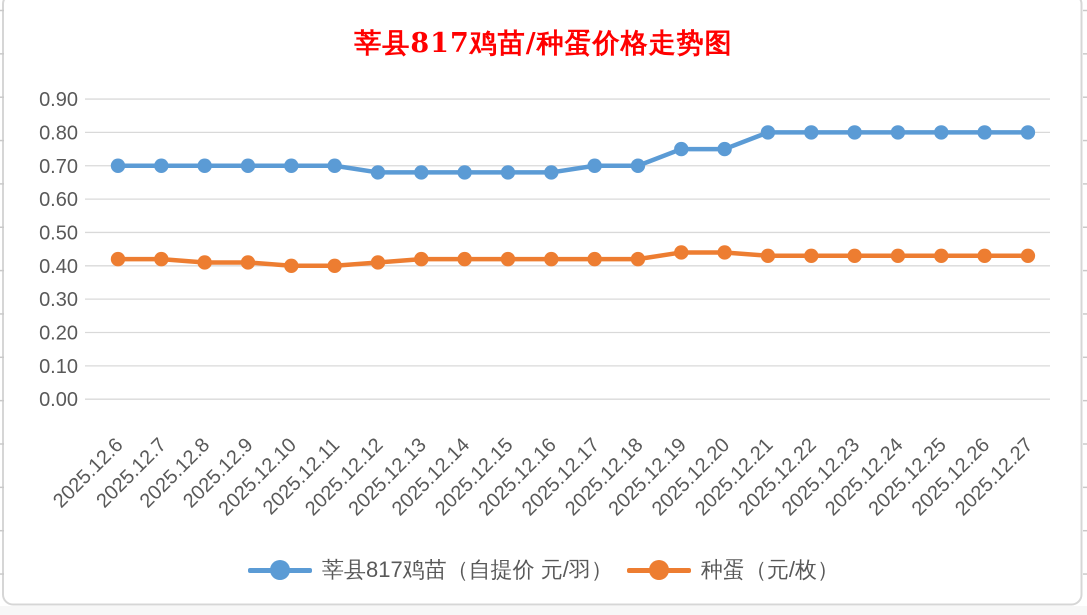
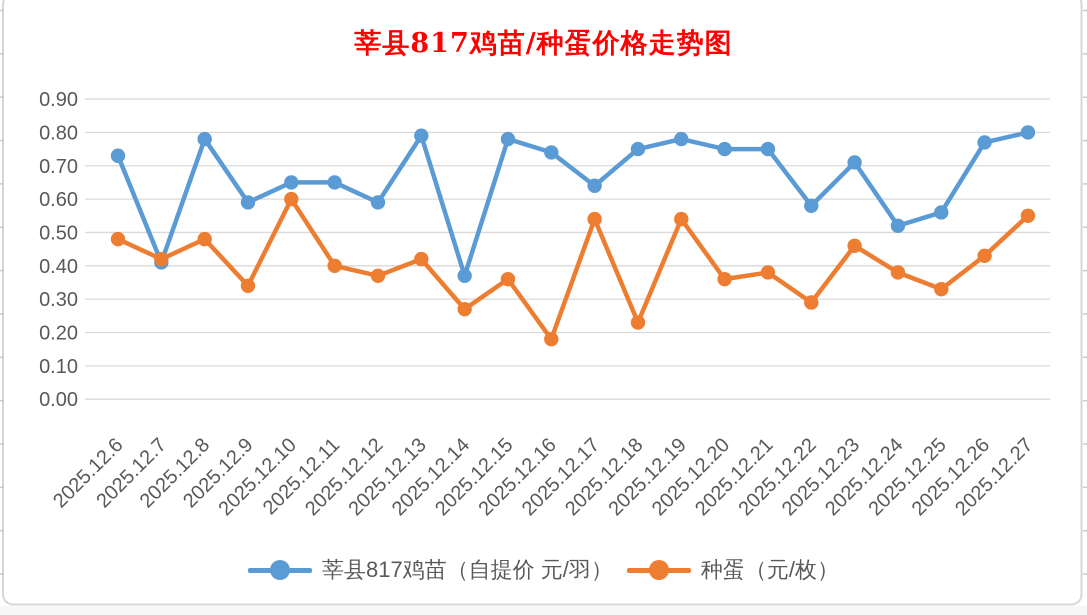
莘县817鸡苗（自提价 元/羽）/2025.12.6: 0.70 -> 0.73
种蛋（元/枚）/2025.12.6: 0.42 -> 0.48
莘县817鸡苗（自提价 元/羽）/2025.12.7: 0.70 -> 0.41
莘县817鸡苗（自提价 元/羽）/2025.12.8: 0.70 -> 0.78
种蛋（元/枚）/2025.12.8: 0.41 -> 0.48
莘县817鸡苗（自提价 元/羽）/2025.12.9: 0.70 -> 0.59
种蛋（元/枚）/2025.12.9: 0.41 -> 0.34
莘县817鸡苗（自提价 元/羽）/2025.12.10: 0.70 -> 0.65
种蛋（元/枚）/2025.12.10: 0.40 -> 0.60
莘县817鸡苗（自提价 元/羽）/2025.12.11: 0.70 -> 0.65
莘县817鸡苗（自提价 元/羽）/2025.12.12: 0.68 -> 0.59
种蛋（元/枚）/2025.12.12: 0.41 -> 0.37
莘县817鸡苗（自提价 元/羽）/2025.12.13: 0.68 -> 0.79
莘县817鸡苗（自提价 元/羽）/2025.12.14: 0.68 -> 0.37
种蛋（元/枚）/2025.12.14: 0.42 -> 0.27
莘县817鸡苗（自提价 元/羽）/2025.12.15: 0.68 -> 0.78
种蛋（元/枚）/2025.12.15: 0.42 -> 0.36
莘县817鸡苗（自提价 元/羽）/2025.12.16: 0.68 -> 0.74
种蛋（元/枚）/2025.12.16: 0.42 -> 0.18
莘县817鸡苗（自提价 元/羽）/2025.12.17: 0.70 -> 0.64
种蛋（元/枚）/2025.12.17: 0.42 -> 0.54
莘县817鸡苗（自提价 元/羽）/2025.12.18: 0.70 -> 0.75
种蛋（元/枚）/2025.12.18: 0.42 -> 0.23
莘县817鸡苗（自提价 元/羽）/2025.12.19: 0.75 -> 0.78
种蛋（元/枚）/2025.12.19: 0.44 -> 0.54
种蛋（元/枚）/2025.12.20: 0.44 -> 0.36
莘县817鸡苗（自提价 元/羽）/2025.12.21: 0.80 -> 0.75
种蛋（元/枚）/2025.12.21: 0.43 -> 0.38
莘县817鸡苗（自提价 元/羽）/2025.12.22: 0.80 -> 0.58
种蛋（元/枚）/2025.12.22: 0.43 -> 0.29
莘县817鸡苗（自提价 元/羽）/2025.12.23: 0.80 -> 0.71
种蛋（元/枚）/2025.12.23: 0.43 -> 0.46
莘县817鸡苗（自提价 元/羽）/2025.12.24: 0.80 -> 0.52
种蛋（元/枚）/2025.12.24: 0.43 -> 0.38
莘县817鸡苗（自提价 元/羽）/2025.12.25: 0.80 -> 0.56
种蛋（元/枚）/2025.12.25: 0.43 -> 0.33
莘县817鸡苗（自提价 元/羽）/2025.12.26: 0.80 -> 0.77
种蛋（元/枚）/2025.12.27: 0.43 -> 0.55
